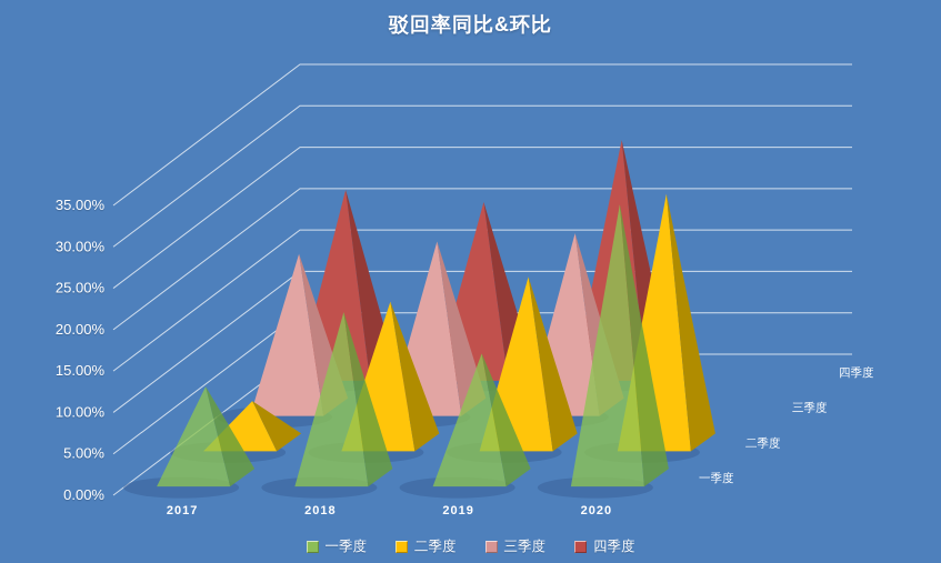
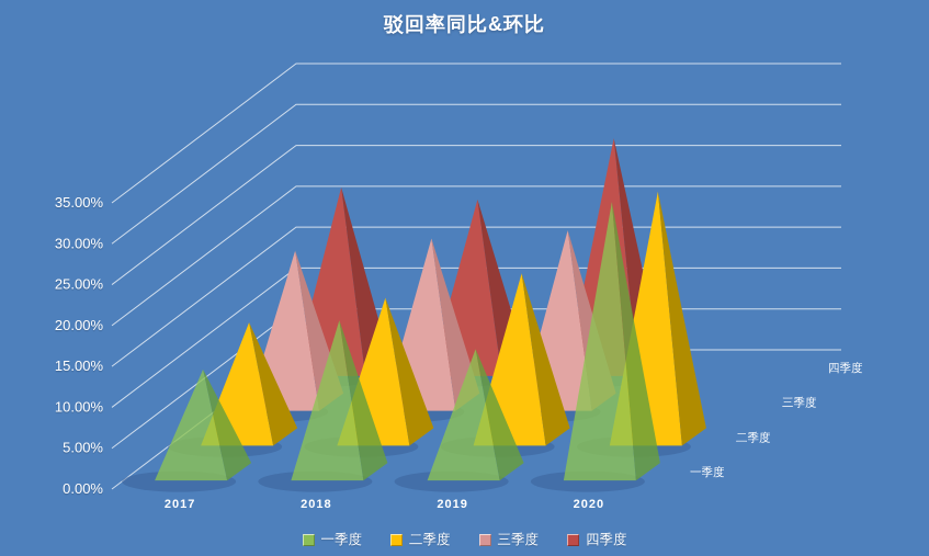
一季度/2017: 11% -> 12%
二季度/2017: 5% -> 14%
一季度/2018: 20% -> 18%
